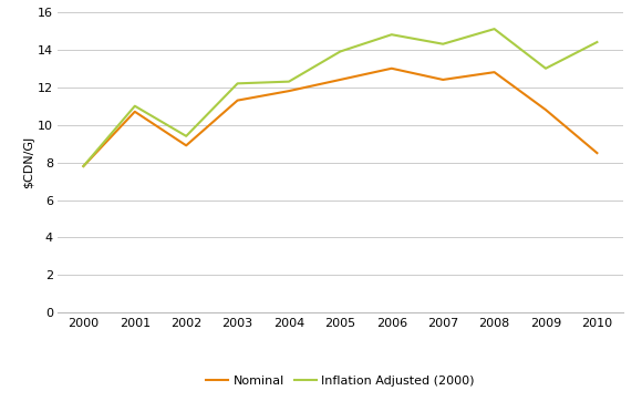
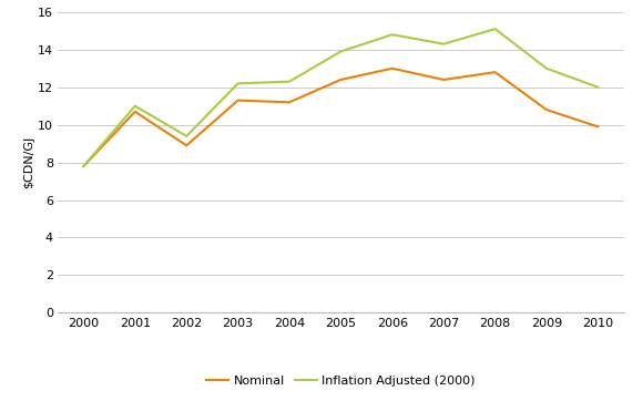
Nominal/2004: 11.8 -> 11.2
Nominal/2010: 8.5 -> 9.9
Inflation Adjusted (2000)/2010: 14.4 -> 12.0
